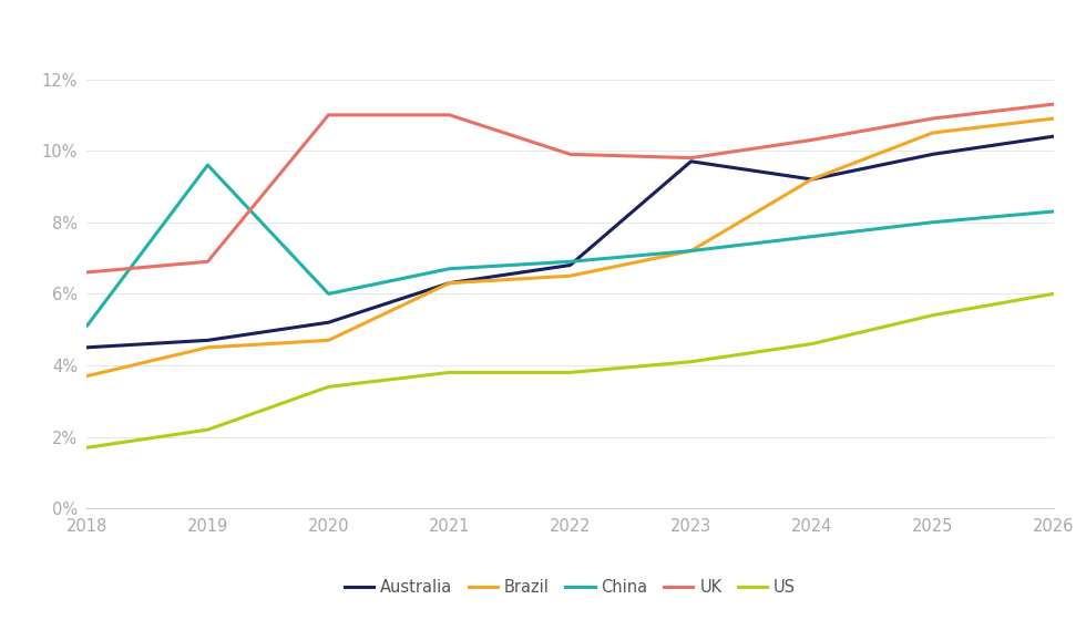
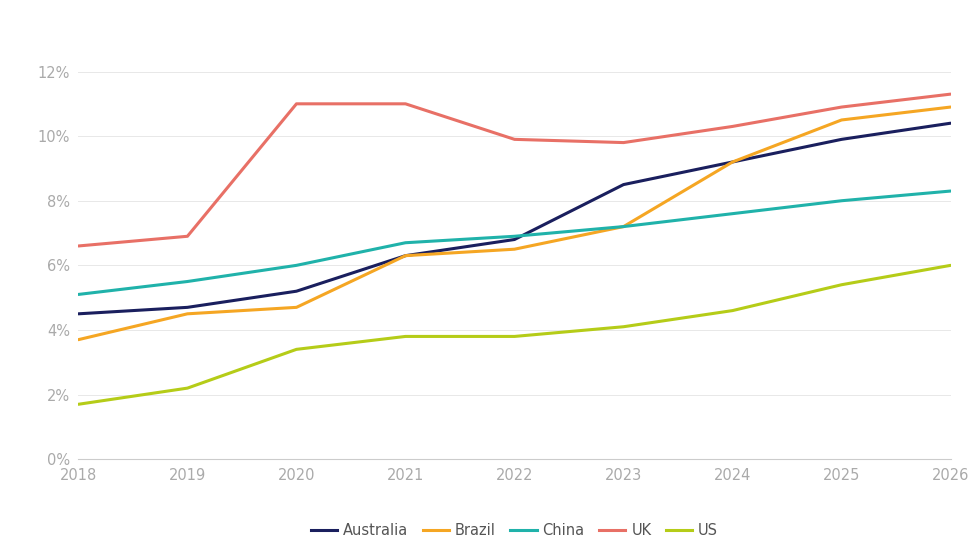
China/2019: 9.6% -> 5.5%
Australia/2023: 9.7% -> 8.5%
